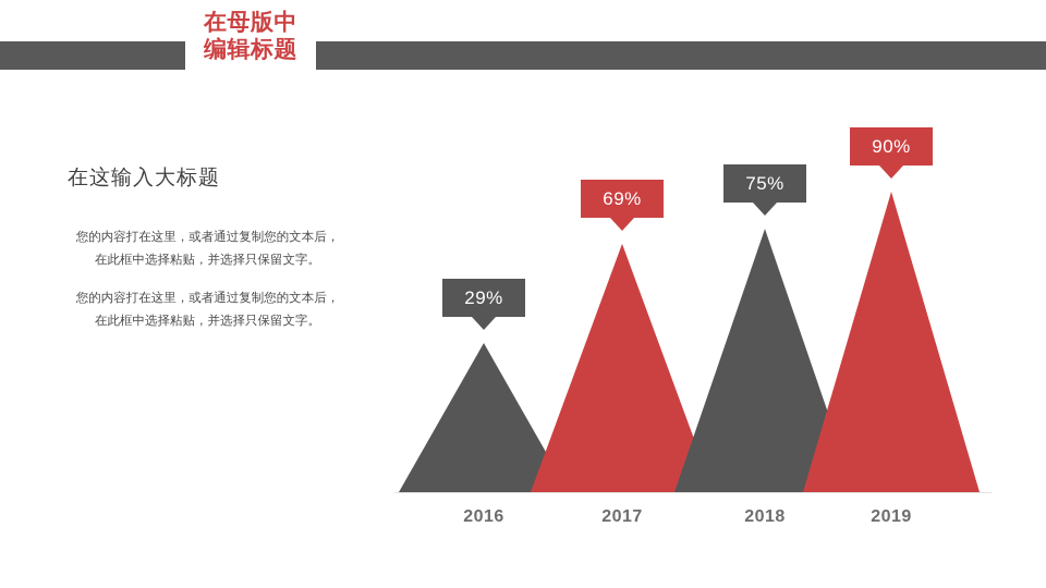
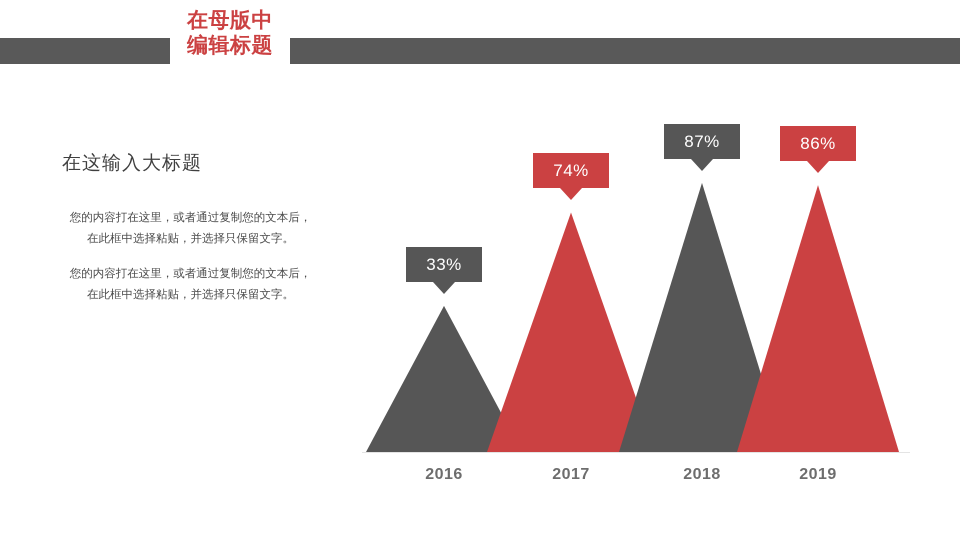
2016: 29% -> 33%
2017: 69% -> 74%
2018: 75% -> 87%
2019: 90% -> 86%
